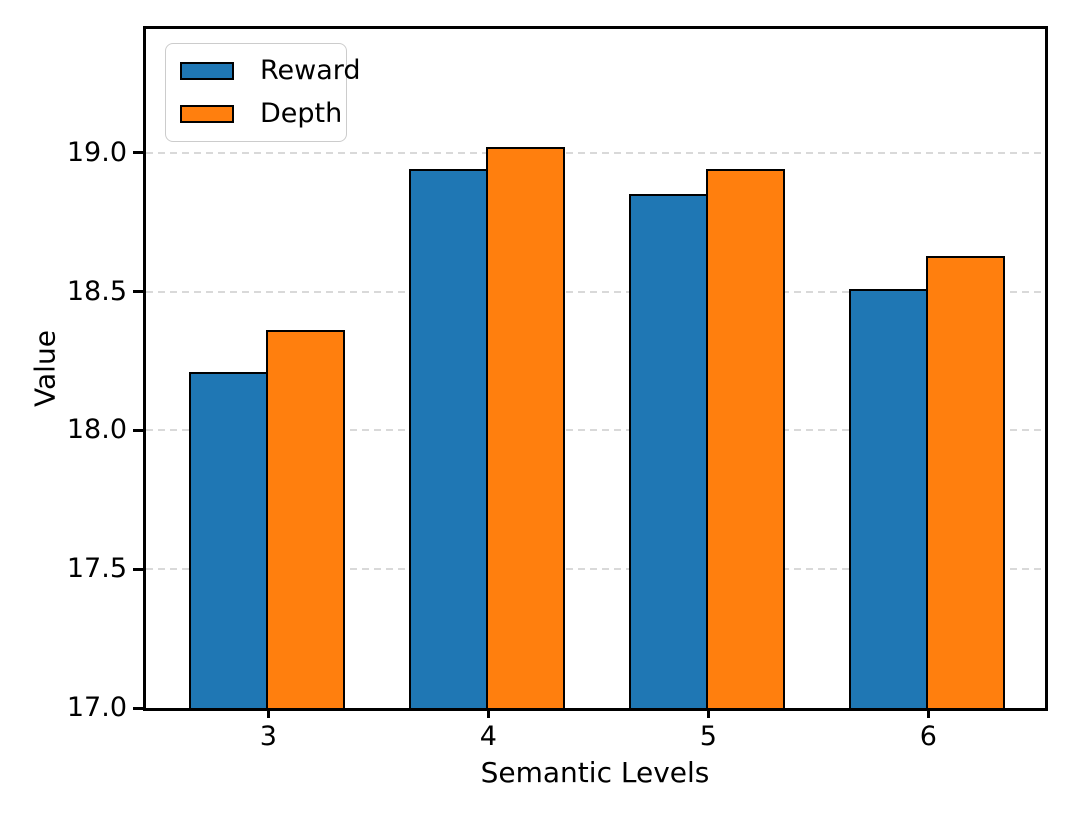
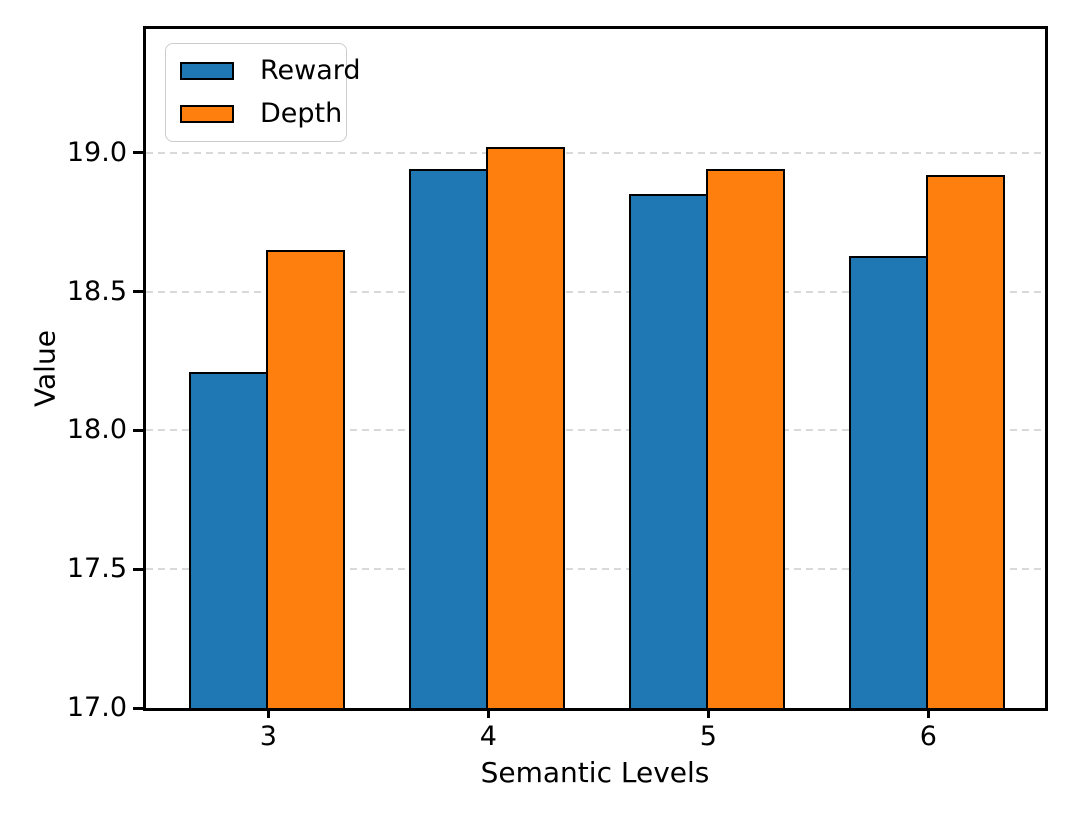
Depth/3: 18.36 -> 18.65
Reward/6: 18.51 -> 18.63
Depth/6: 18.63 -> 18.92
